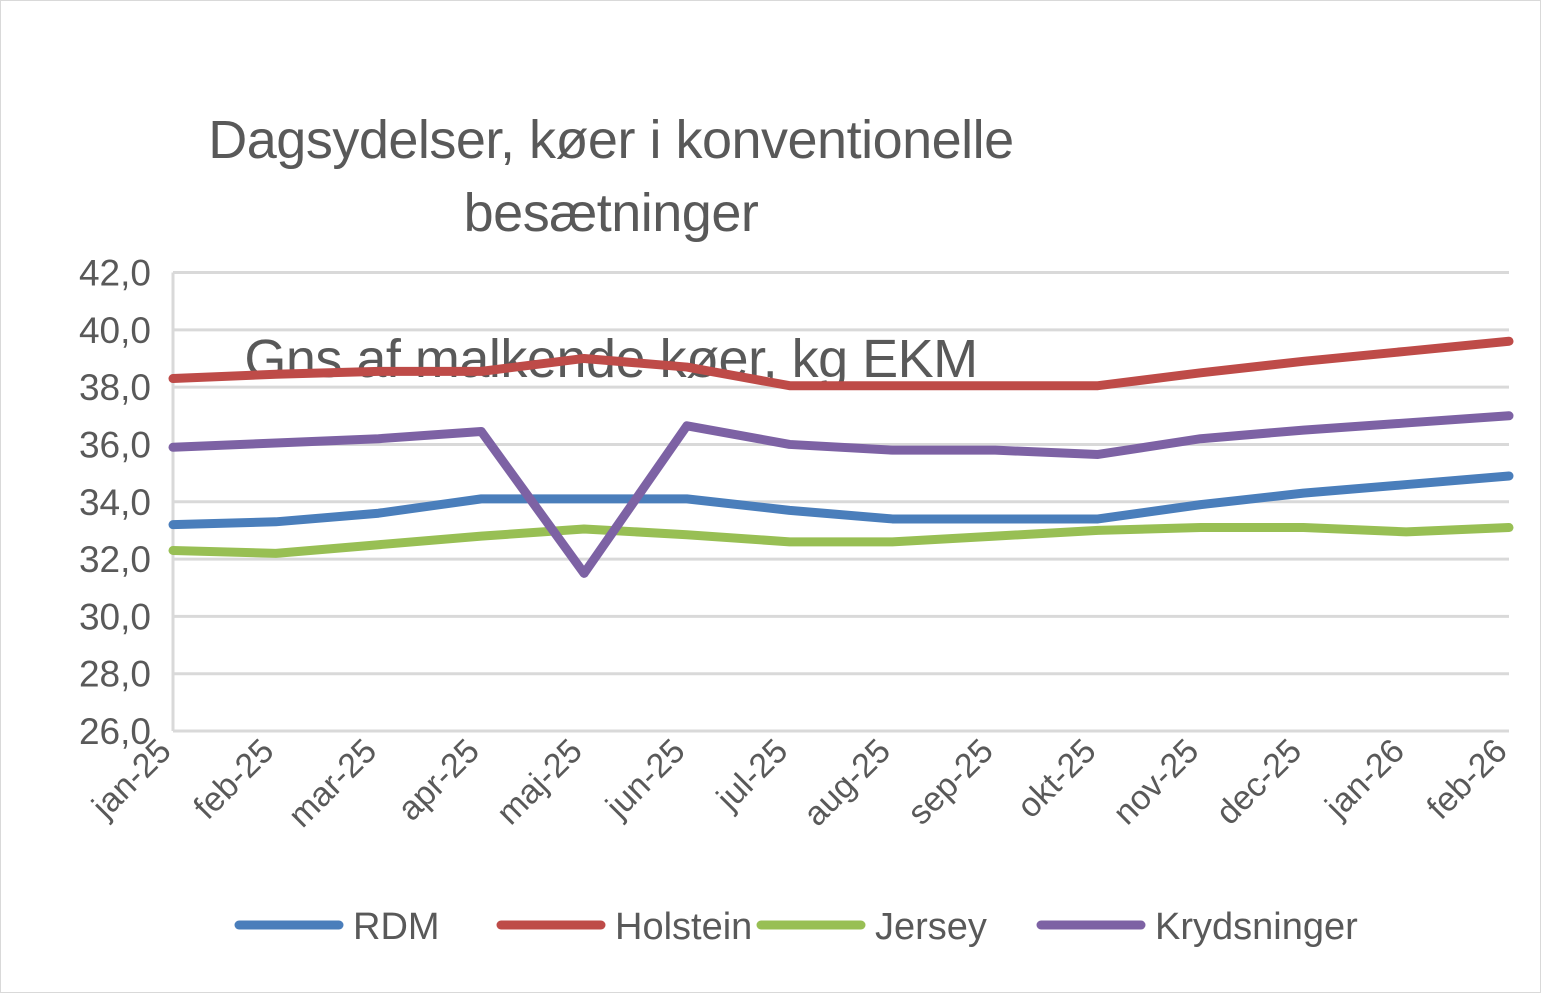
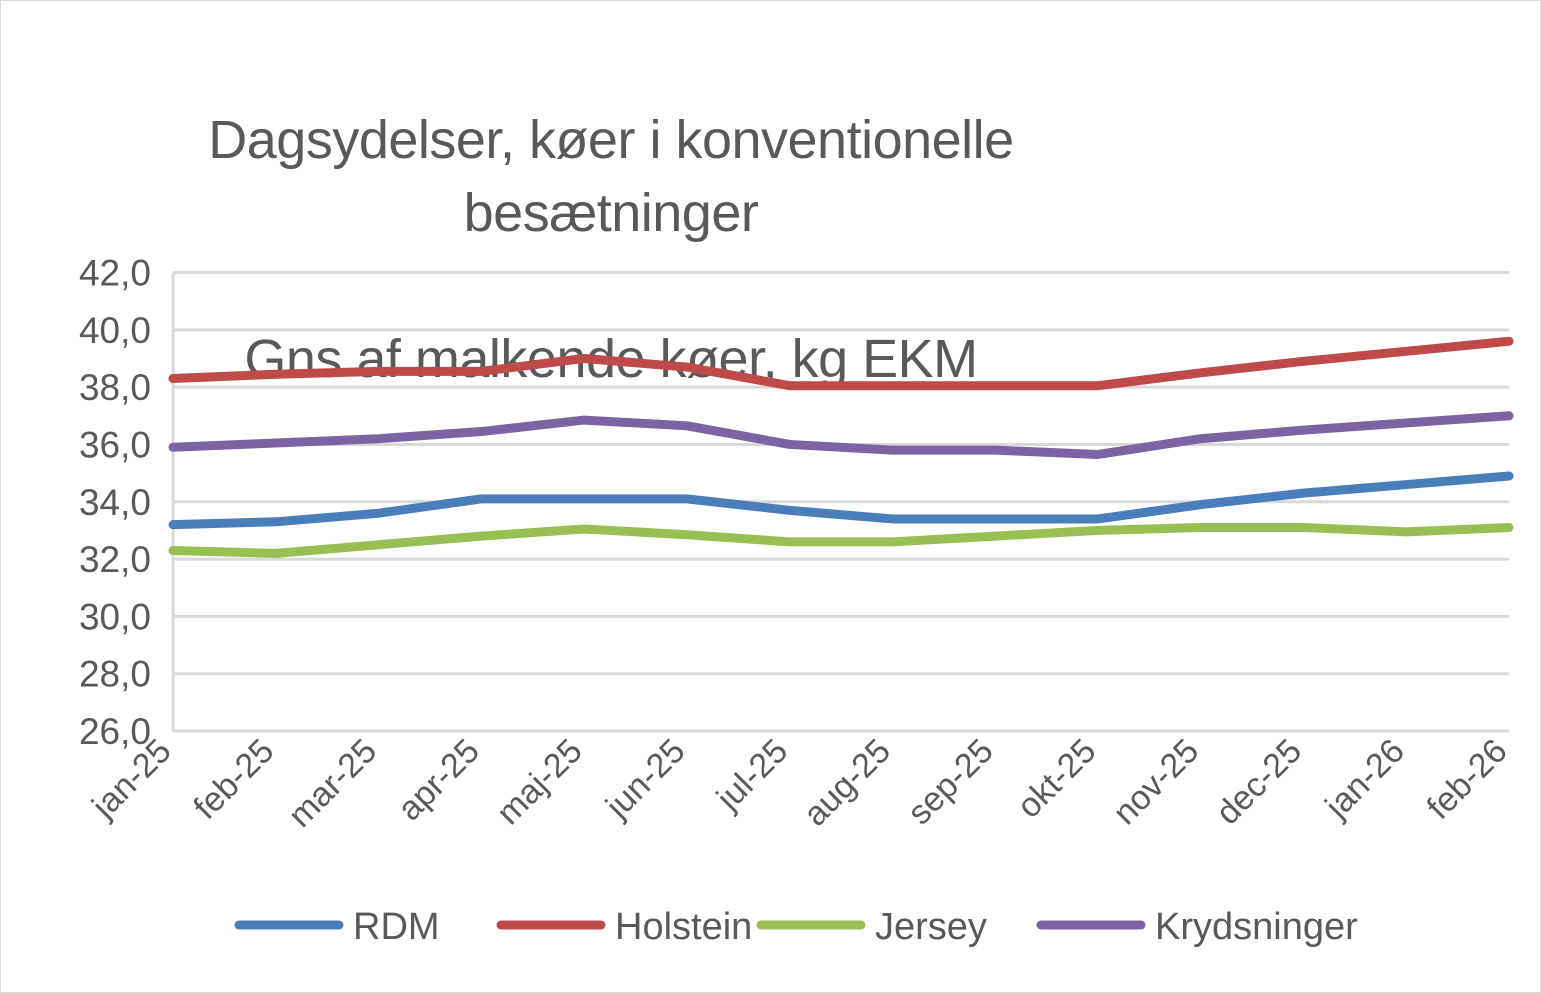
Krydsninger/maj-25: 31,5 -> 36,9
